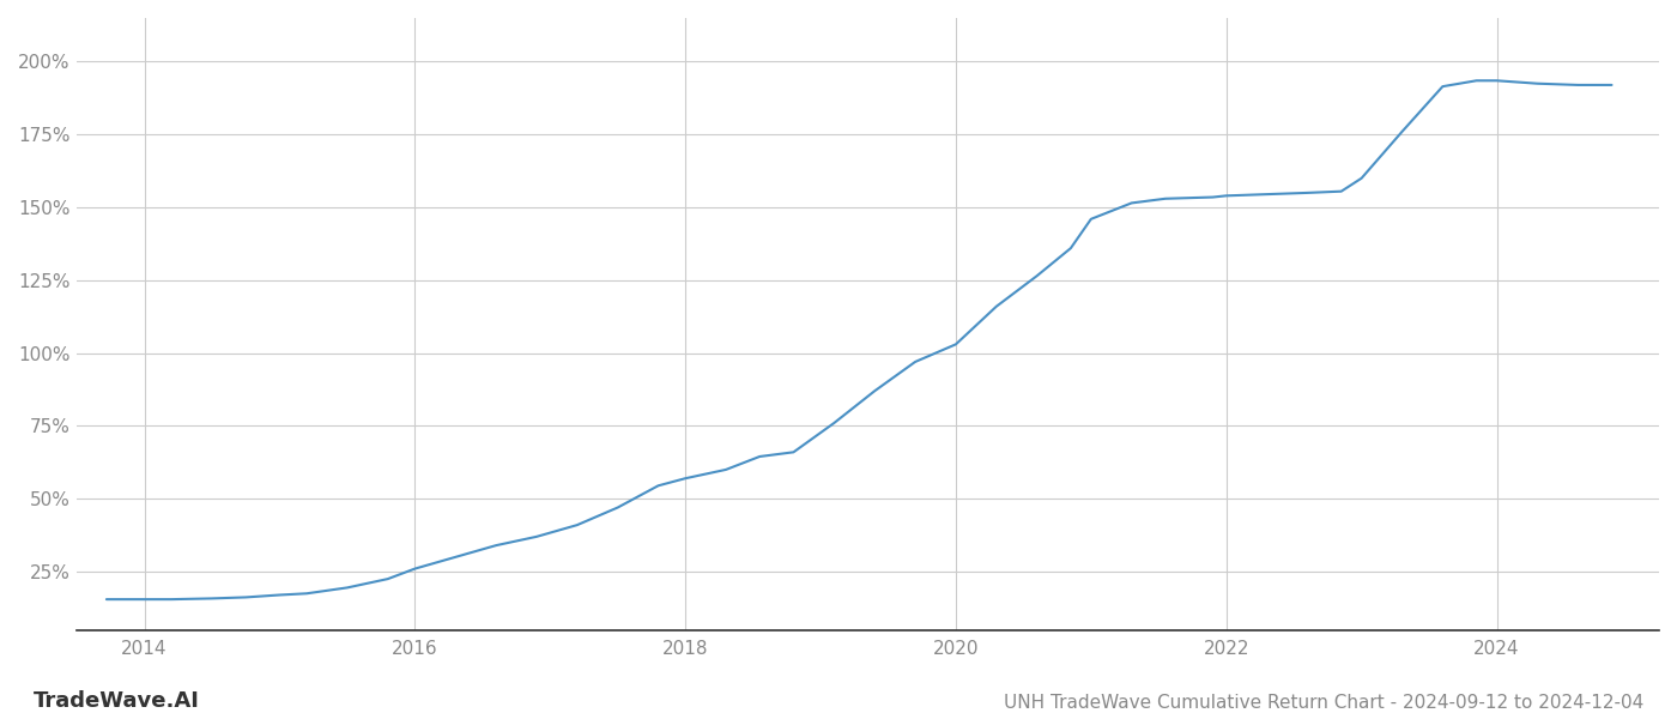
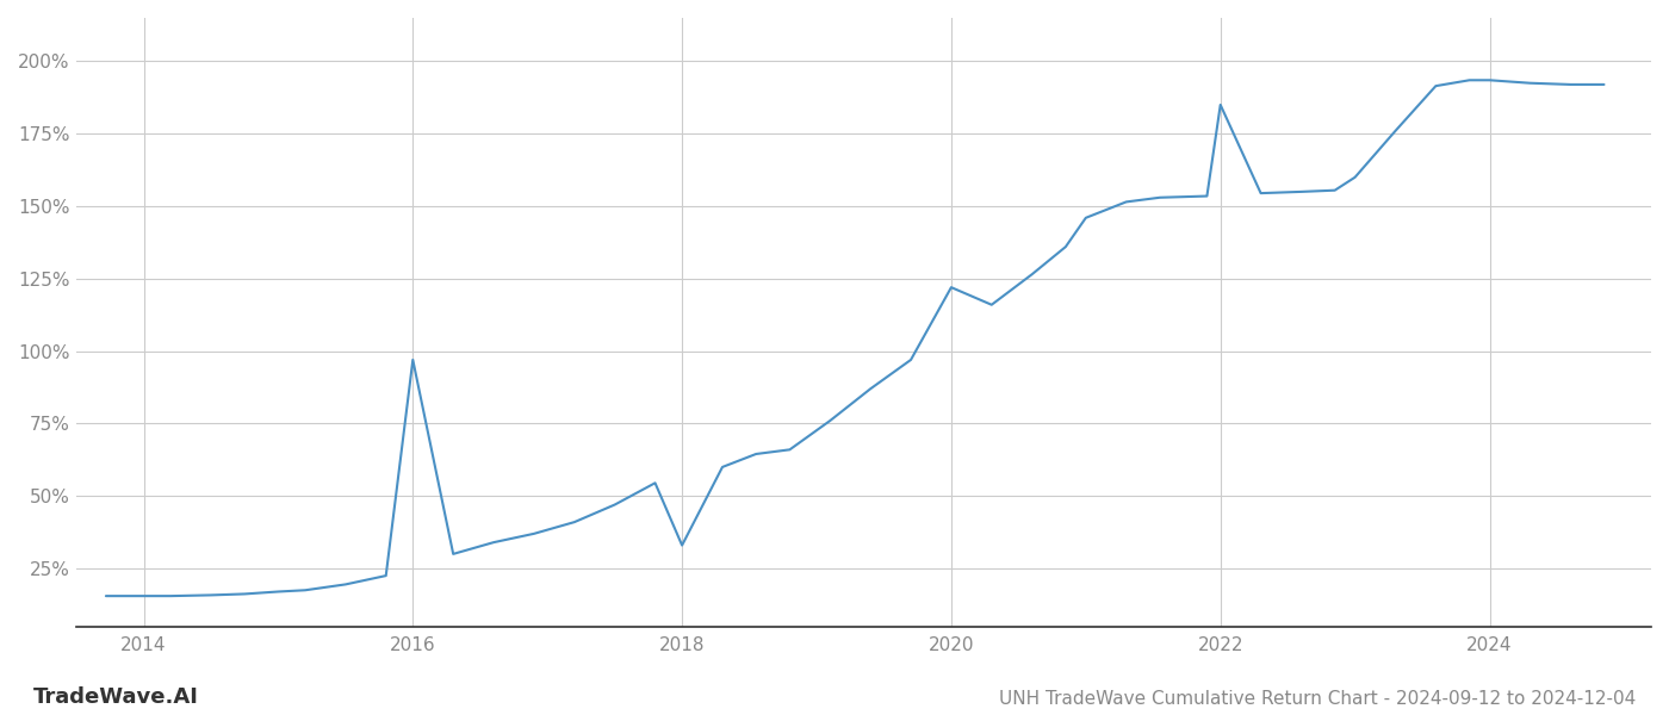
2016: 26.0% -> 97.0%
2018: 57.0% -> 33.0%
2020: 103.0% -> 122.0%
2022: 154.0% -> 185.0%
